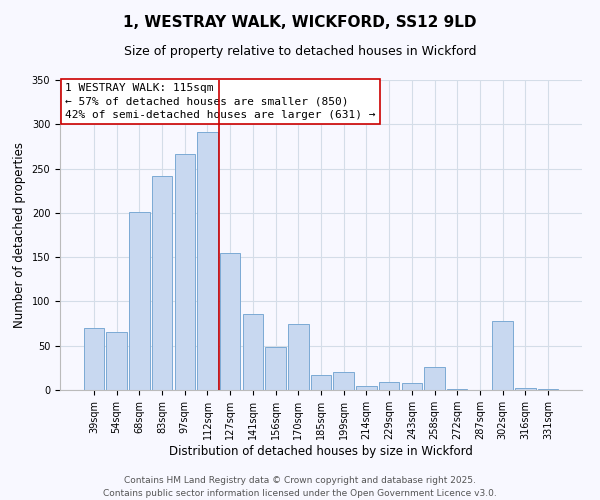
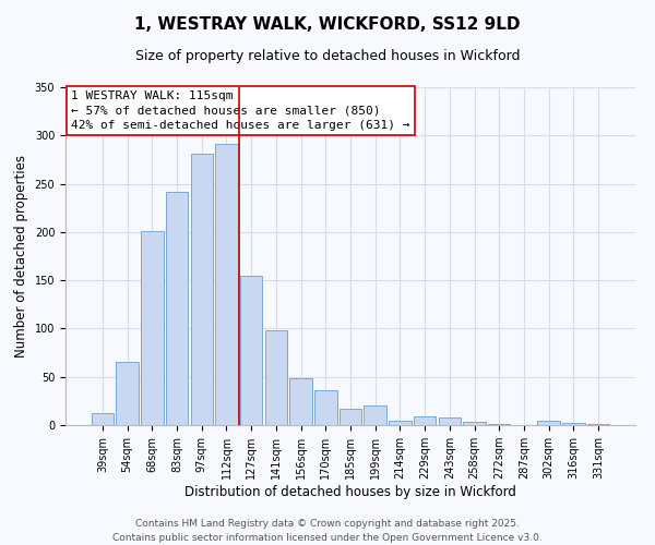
39sqm: 70 -> 12
97sqm: 266 -> 281
141sqm: 86 -> 98
170sqm: 74 -> 36
258sqm: 26 -> 3
302sqm: 78 -> 4
